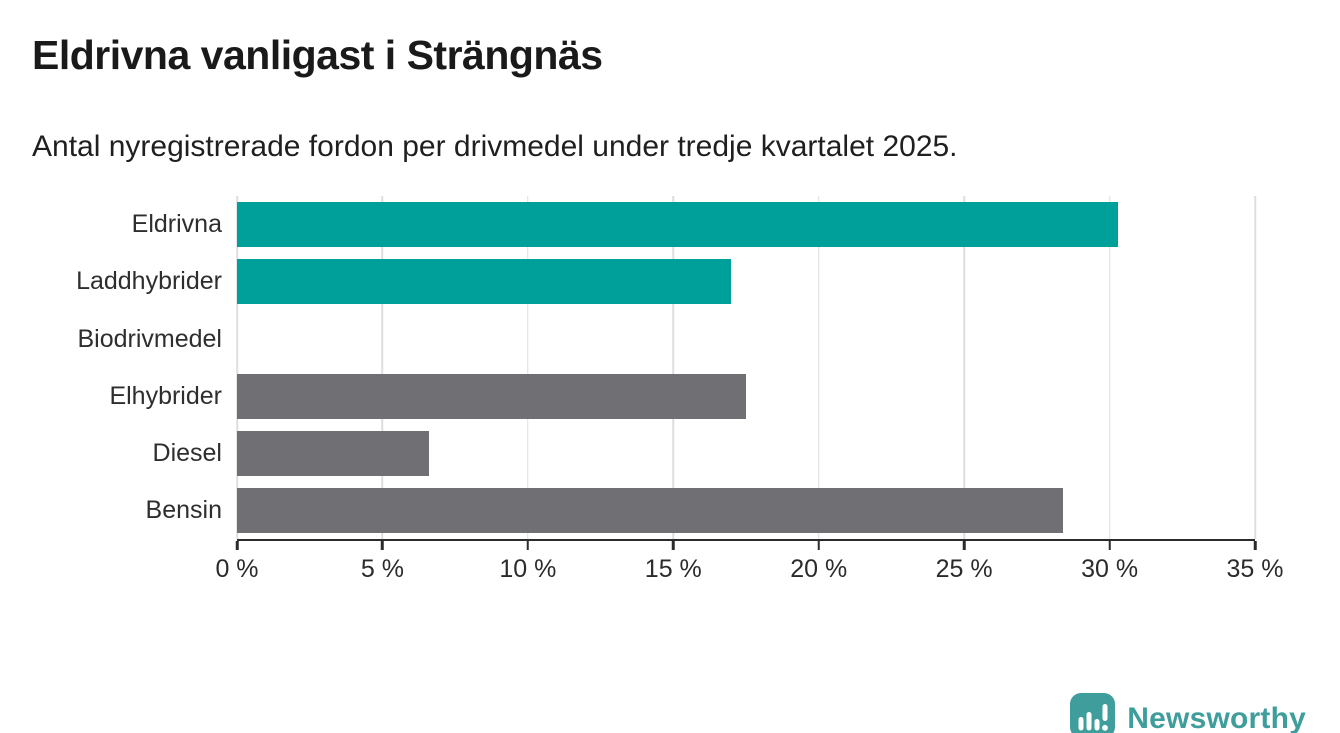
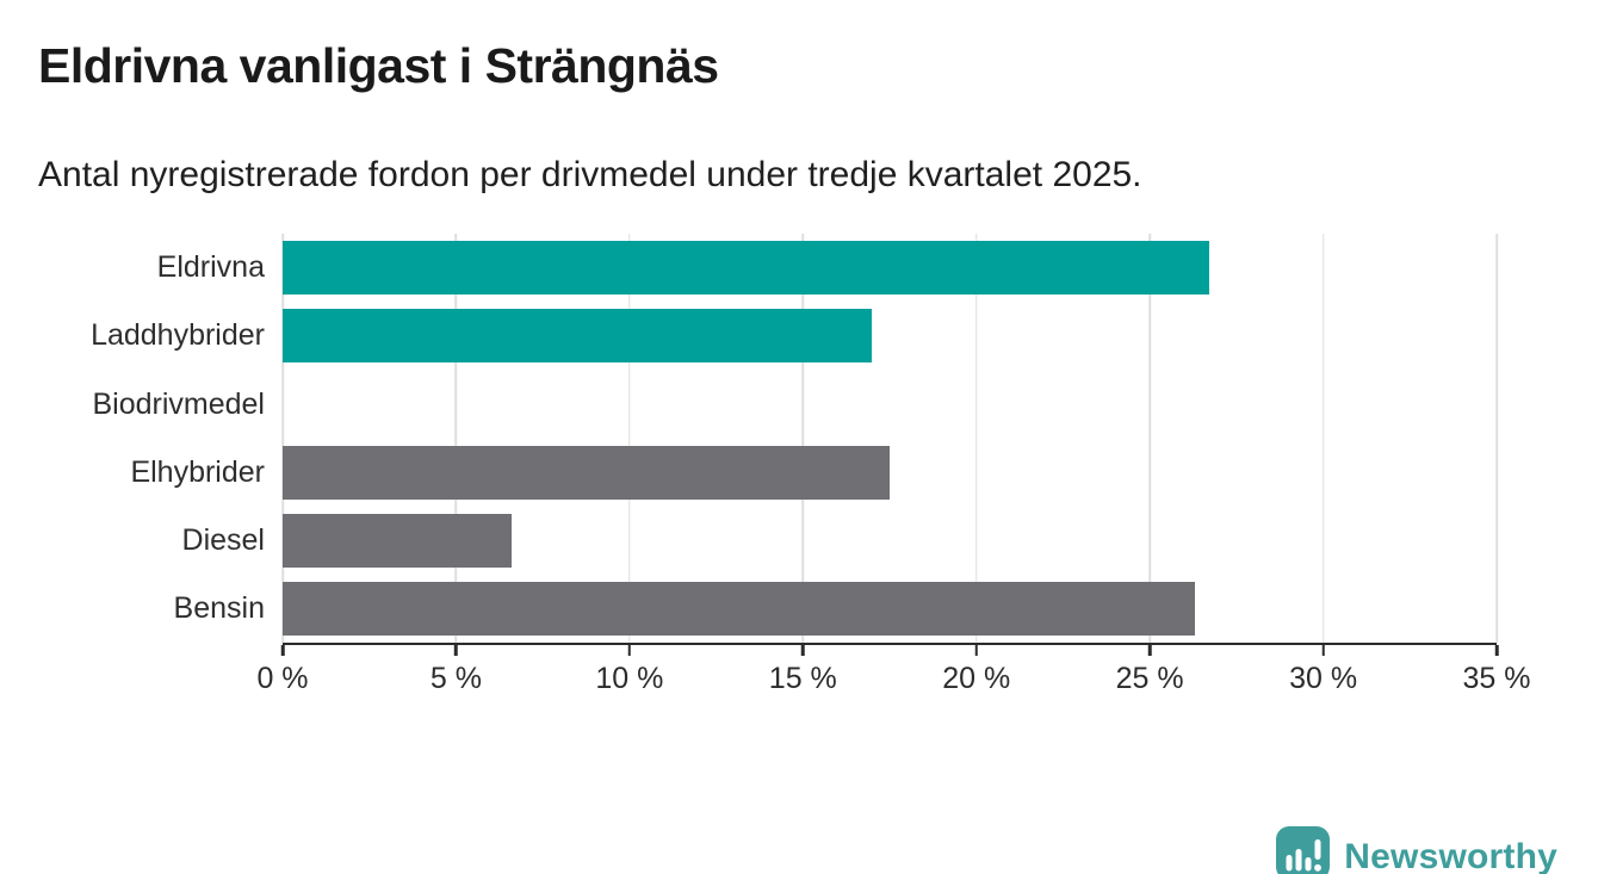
Eldrivna: 30.3% -> 26.7%
Bensin: 28.4% -> 26.3%
